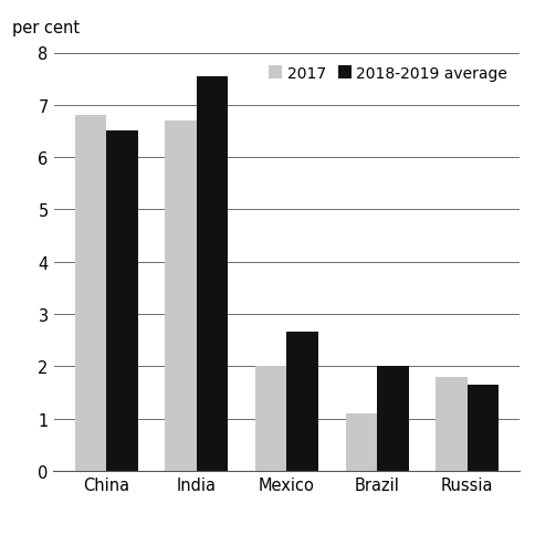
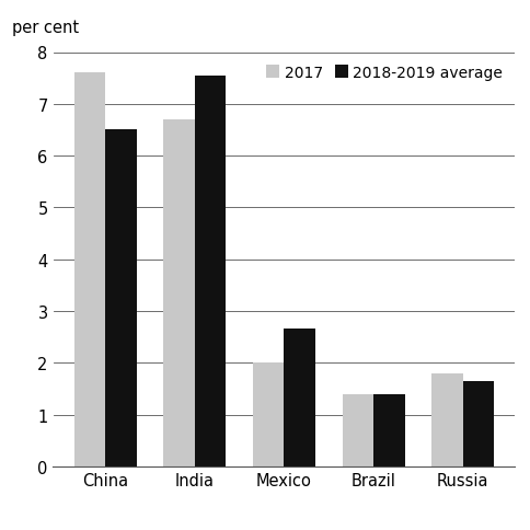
2017/China: 6.8 -> 7.6
2017/Brazil: 1.1 -> 1.4
2018-2019 average/Brazil: 2.00 -> 1.40
